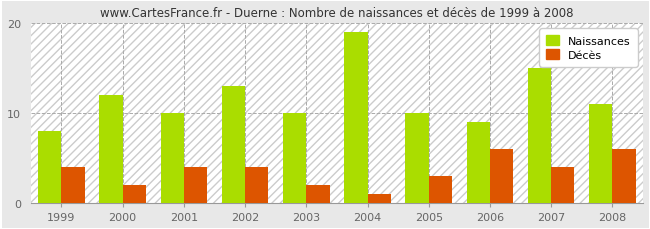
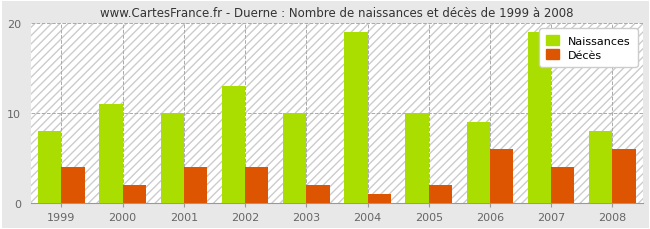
Naissances/2000: 12 -> 11
Décès/2005: 3 -> 2
Naissances/2007: 15 -> 19
Naissances/2008: 11 -> 8
